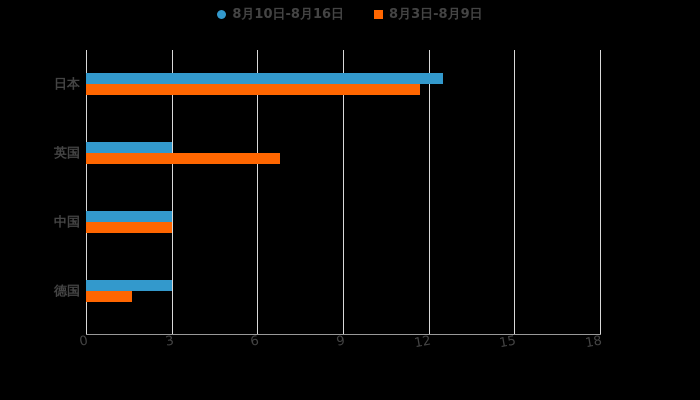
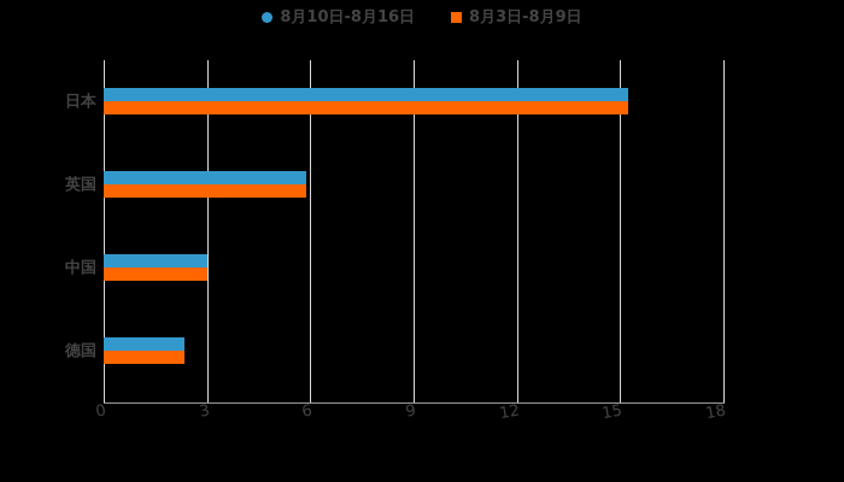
8月10日-8月16日/日本: 12.5 -> 15.2
8月3日-8月9日/日本: 11.7 -> 15.2
8月10日-8月16日/英国: 3.0 -> 5.9
8月3日-8月9日/英国: 6.8 -> 5.9
8月10日-8月16日/德国: 3.0 -> 2.4
8月3日-8月9日/德国: 1.6 -> 2.4
